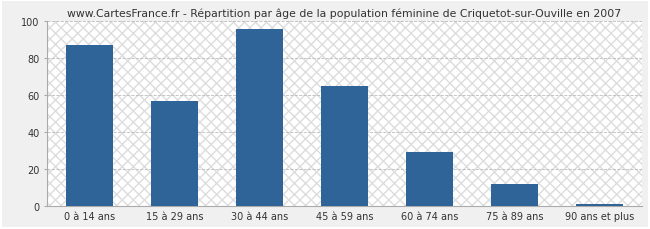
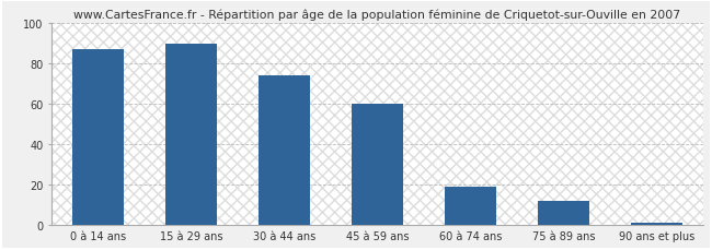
15 à 29 ans: 57 -> 90
30 à 44 ans: 96 -> 74
45 à 59 ans: 65 -> 60
60 à 74 ans: 29 -> 19
